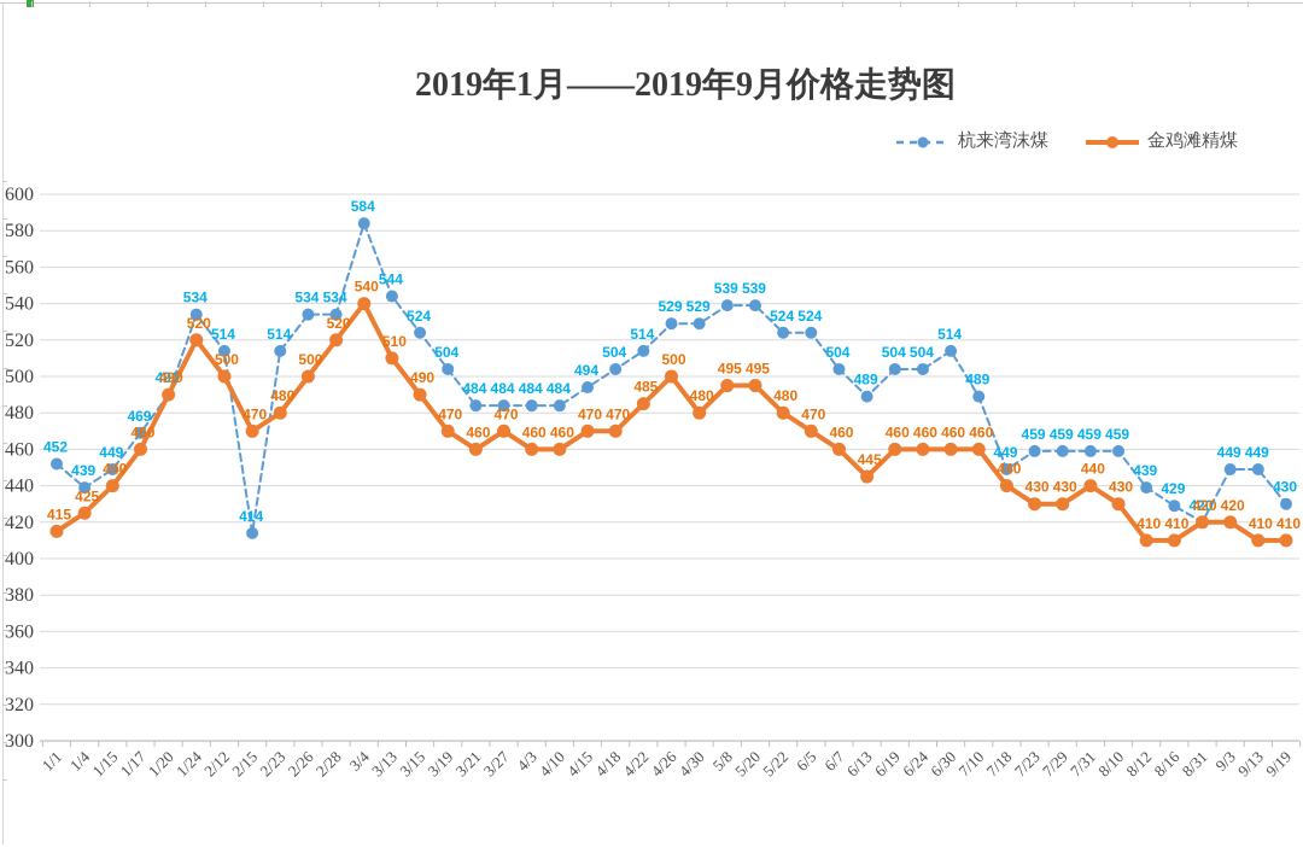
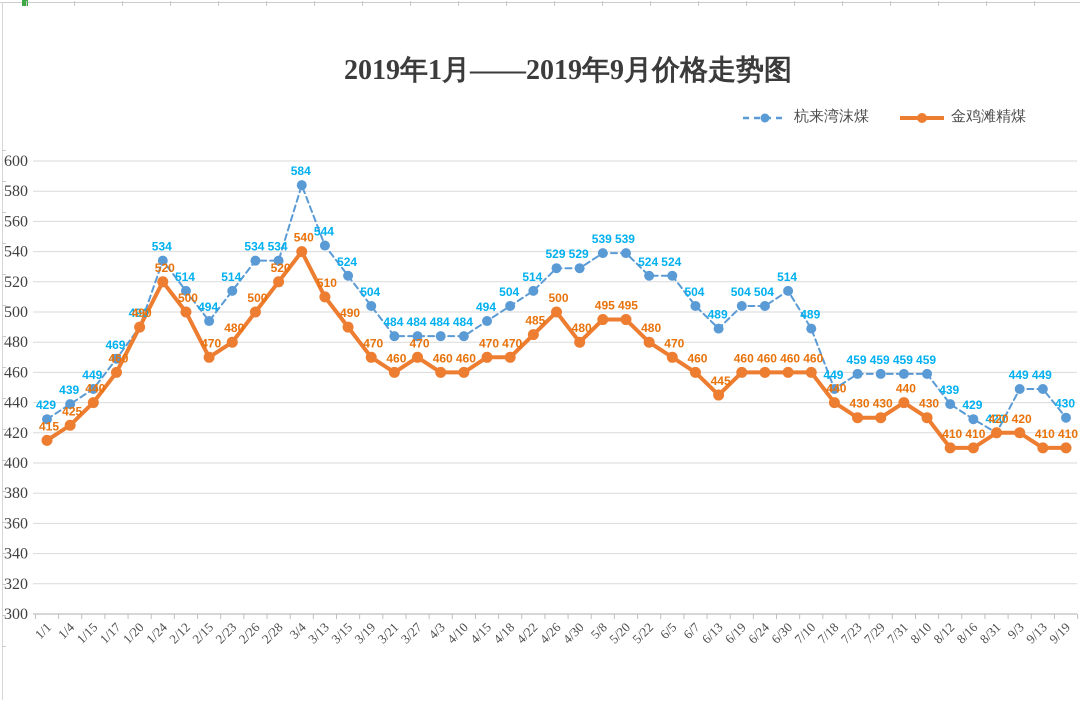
杭来湾沫煤/1/1: 452 -> 429
杭来湾沫煤/2/15: 414 -> 494
